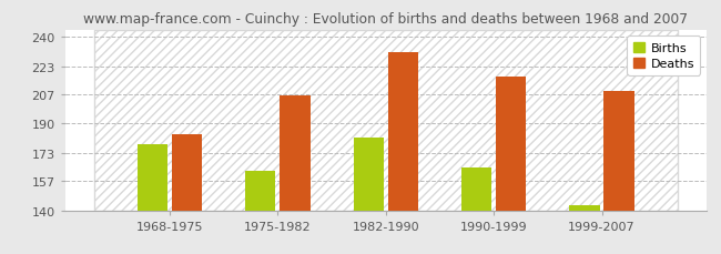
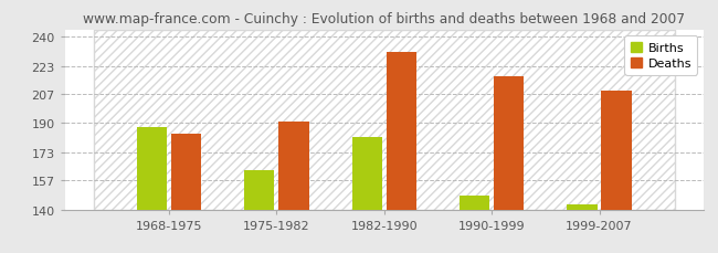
Births/1968-1975: 178 -> 188
Deaths/1975-1982: 206 -> 191
Births/1990-1999: 165 -> 148
